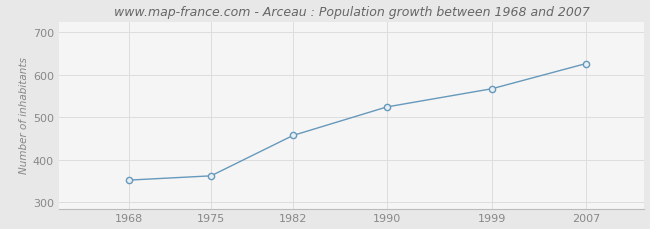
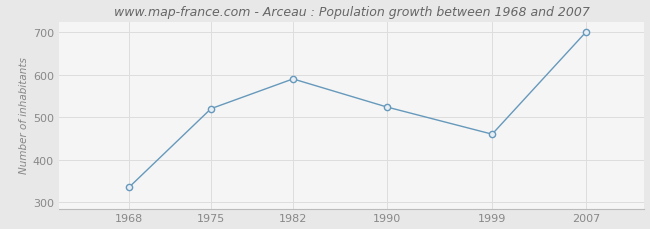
1968: 352 -> 335
1975: 362 -> 520
1982: 457 -> 590
1999: 567 -> 460
2007: 626 -> 700
